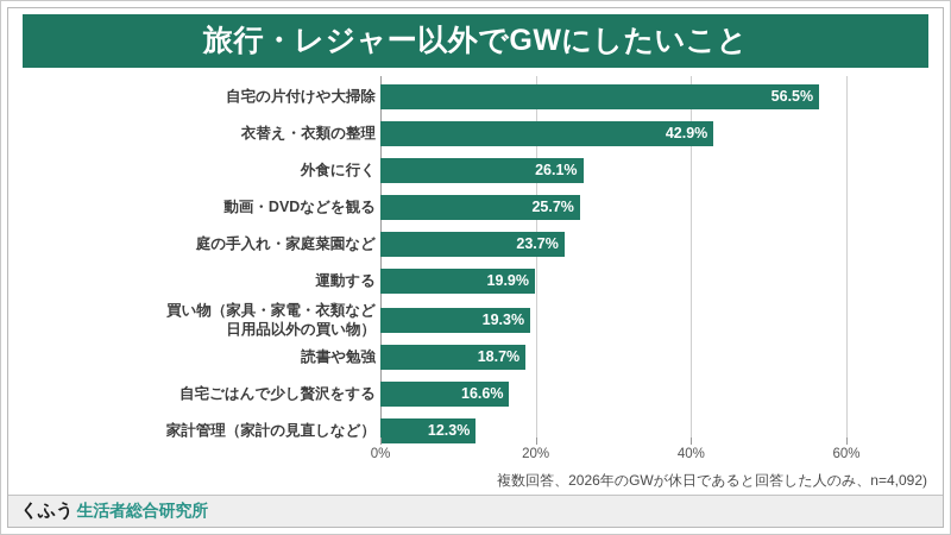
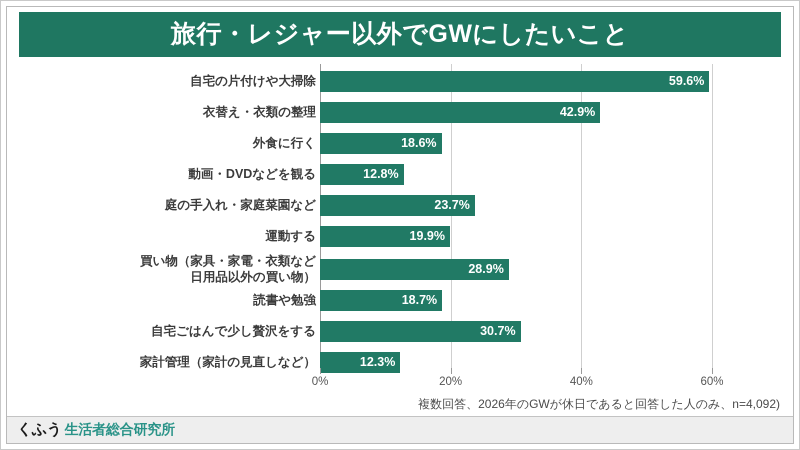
自宅の片付けや大掃除: 56.5% -> 59.6%
外食に行く: 26.1% -> 18.6%
動画・DVDなどを観る: 25.7% -> 12.8%
買い物（家具・家電・衣類など 日用品以外の買い物）: 19.3% -> 28.9%
自宅ごはんで少し贅沢をする: 16.6% -> 30.7%
